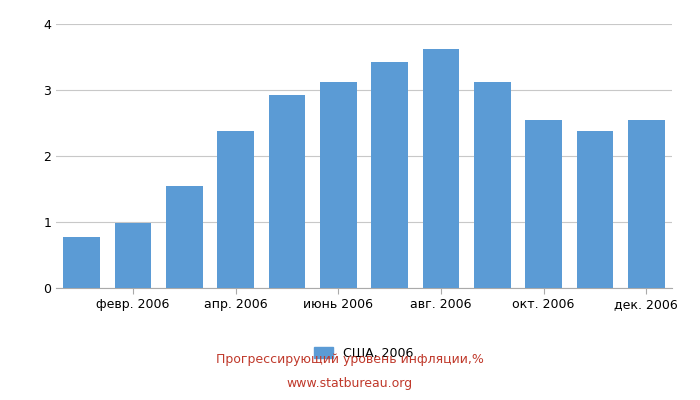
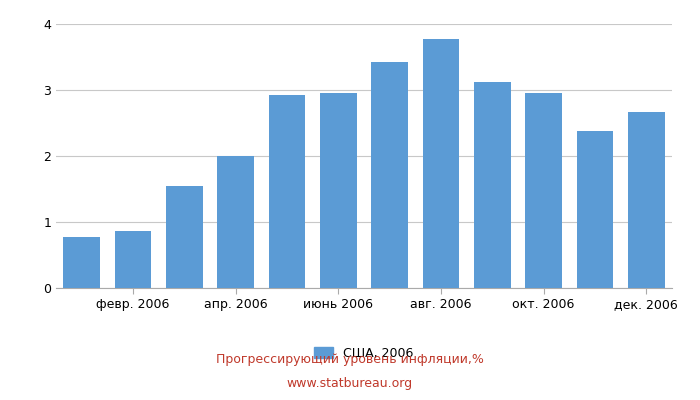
февр. 2006: 0.99 -> 0.86
апр. 2006: 2.38 -> 2.00
июнь 2006: 3.12 -> 2.96
авг. 2006: 3.62 -> 3.78
окт. 2006: 2.54 -> 2.96
дек. 2006: 2.54 -> 2.66
